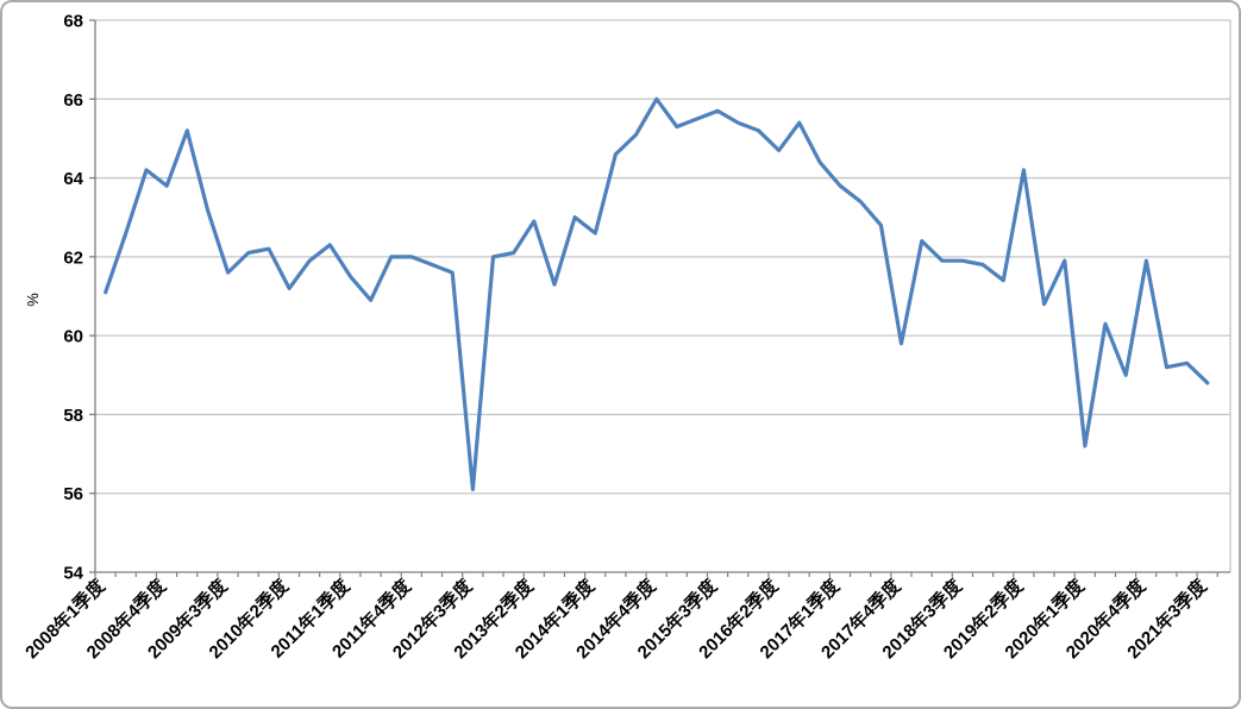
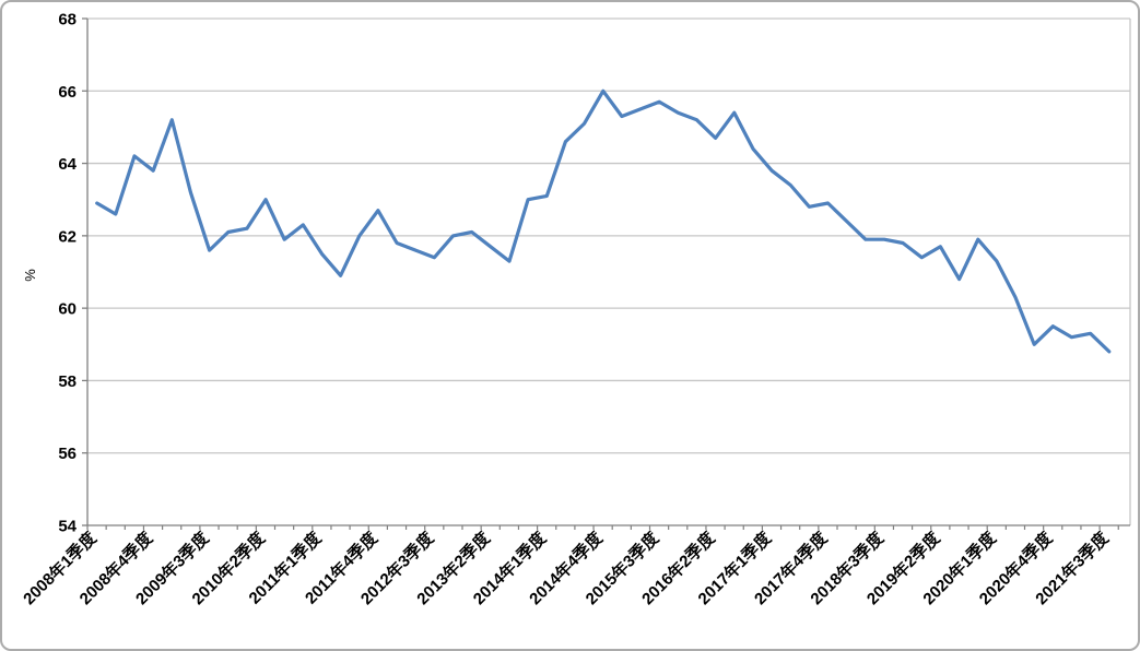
2008年1季度: 61.1 -> 62.9
2010年2季度: 61.2 -> 63.0
2011年4季度: 62.0 -> 62.7
2012年3季度: 56.1 -> 61.4
2013年2季度: 62.9 -> 61.7
2014年1季度: 62.6 -> 63.1
2017年4季度: 59.8 -> 62.9
2019年2季度: 64.2 -> 61.7
2020年1季度: 57.2 -> 61.3
2020年4季度: 61.9 -> 59.5
